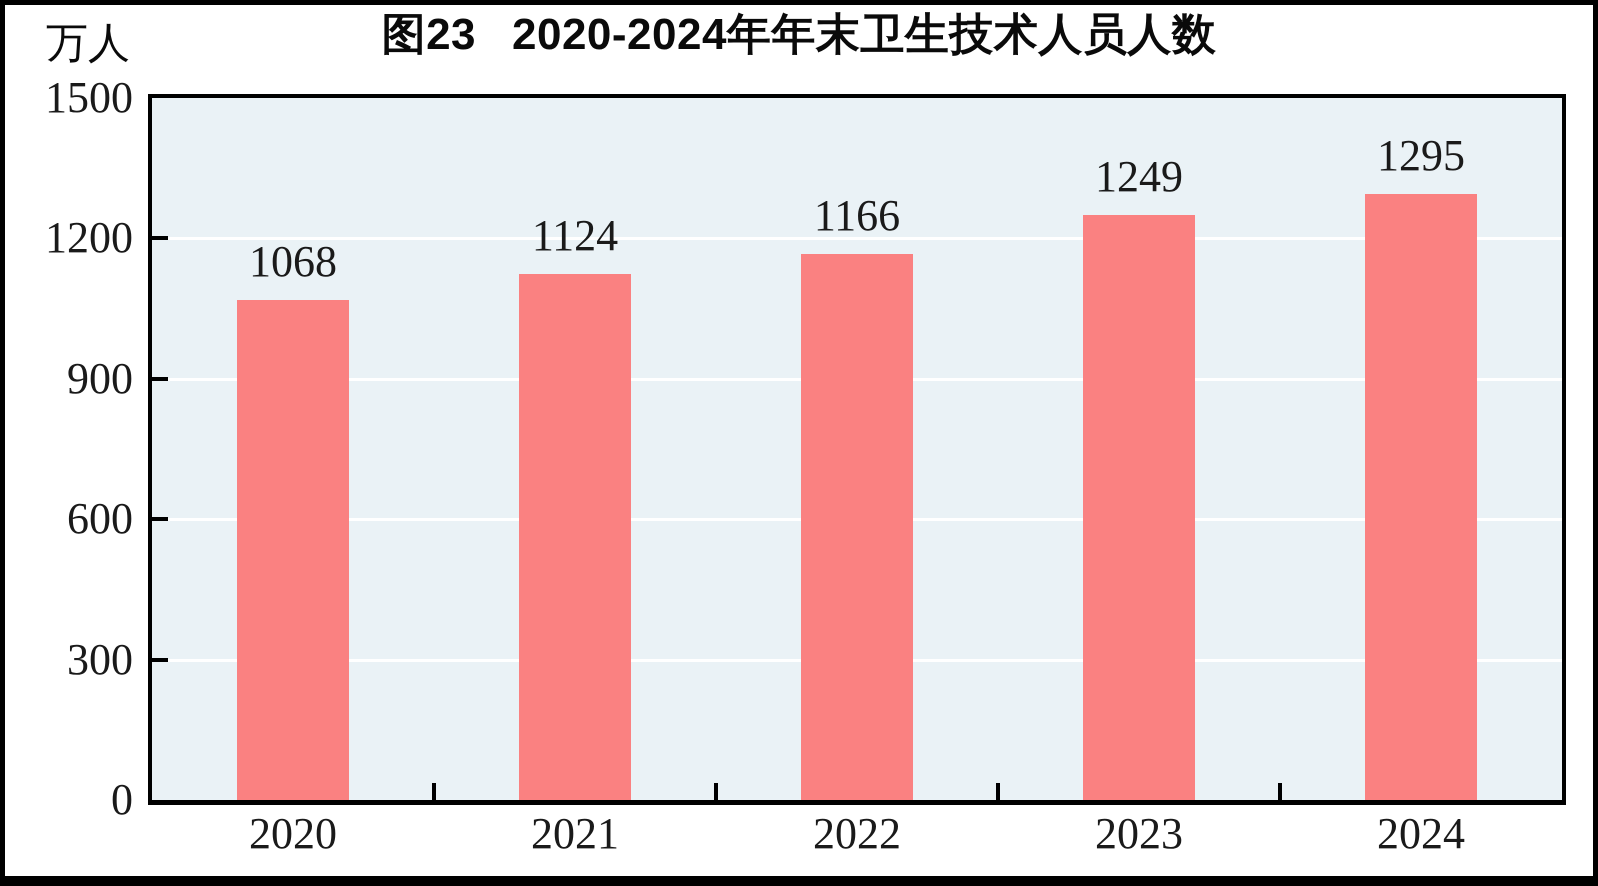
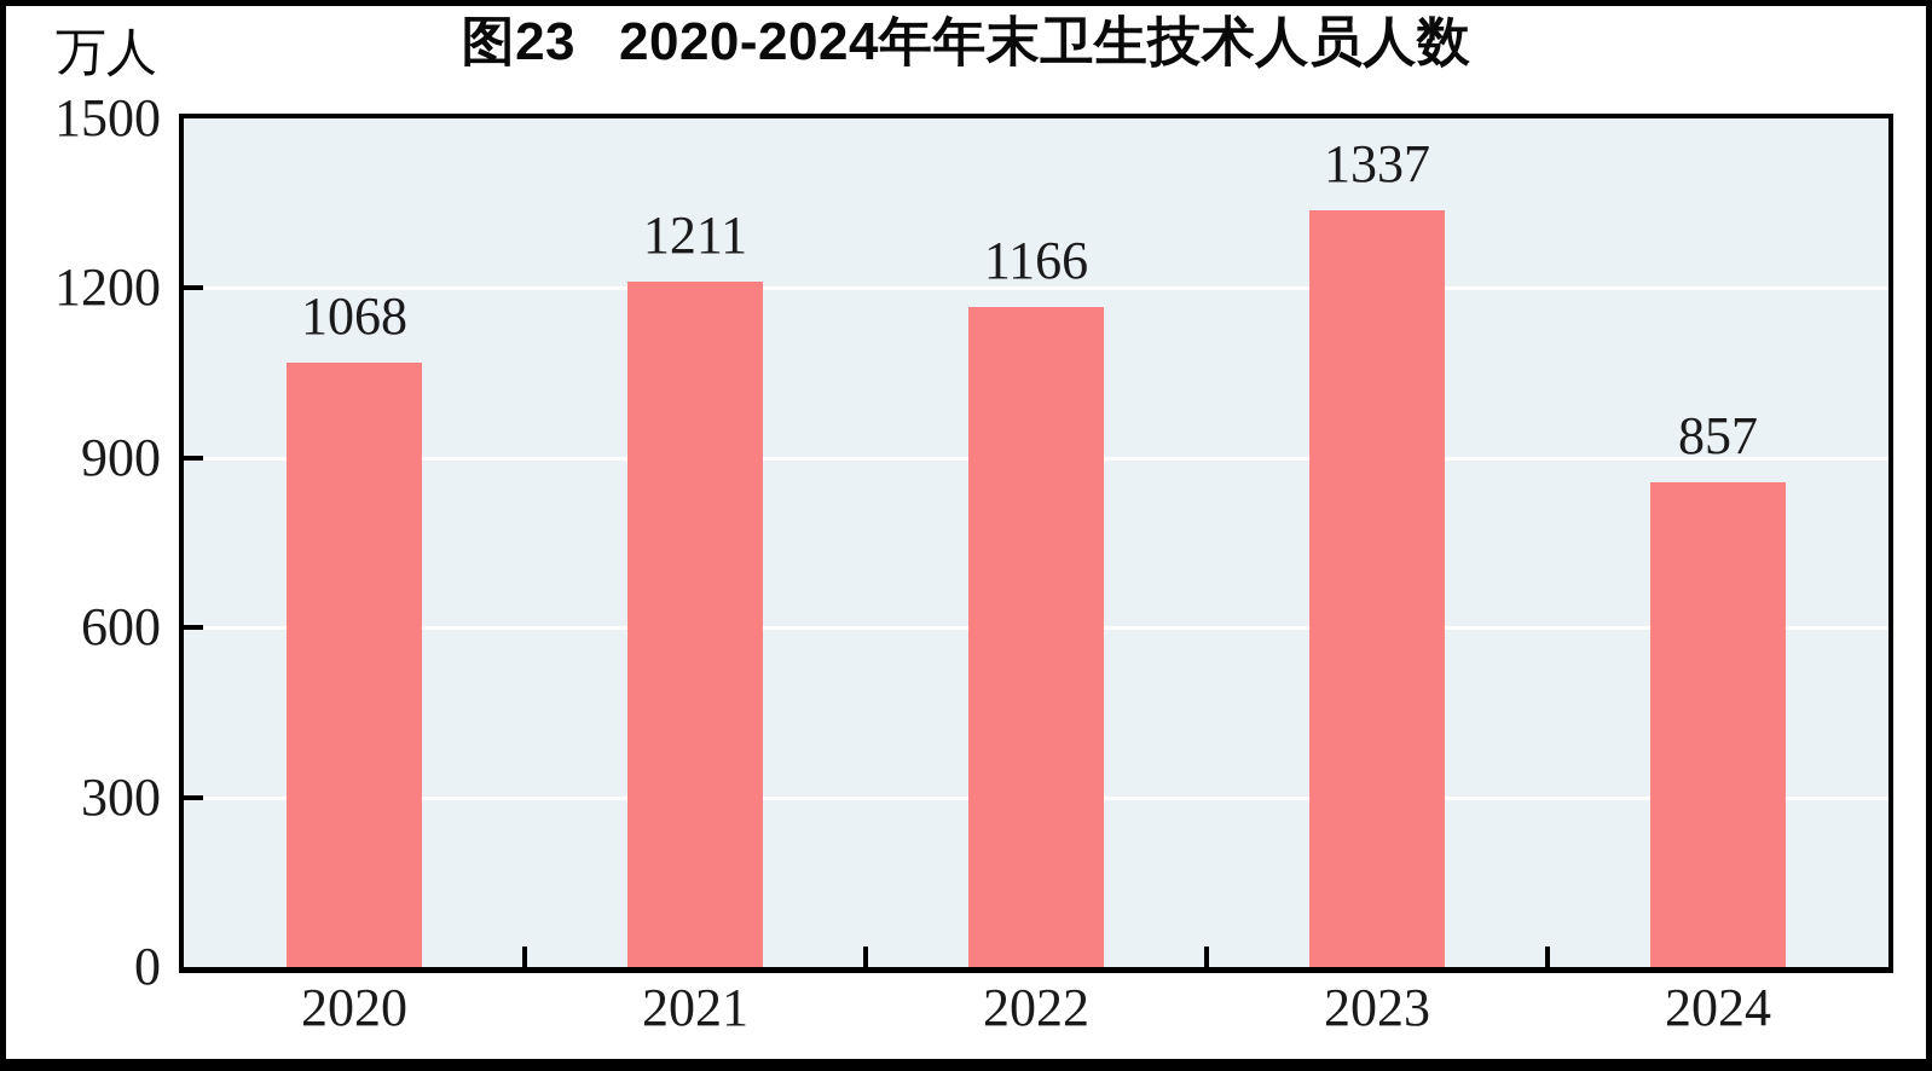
2021: 1124 -> 1211
2023: 1249 -> 1337
2024: 1295 -> 857
